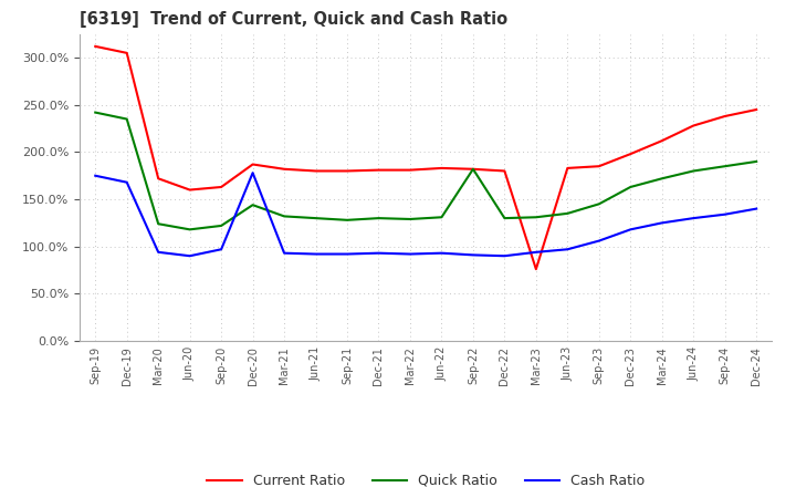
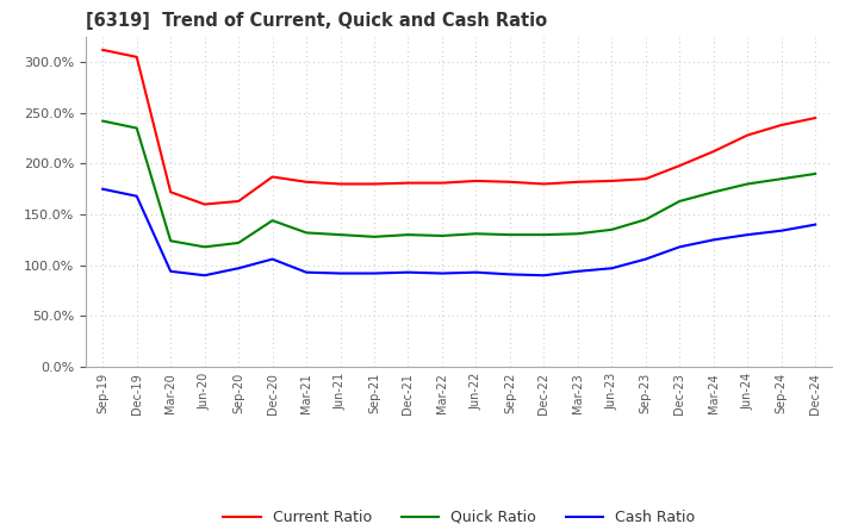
Cash Ratio/Dec-20: 178% -> 106%
Quick Ratio/Sep-22: 182% -> 130%
Current Ratio/Mar-23: 76% -> 182%
